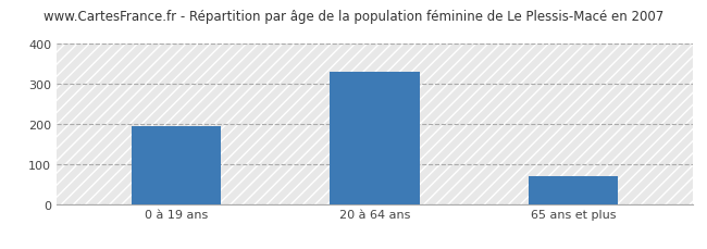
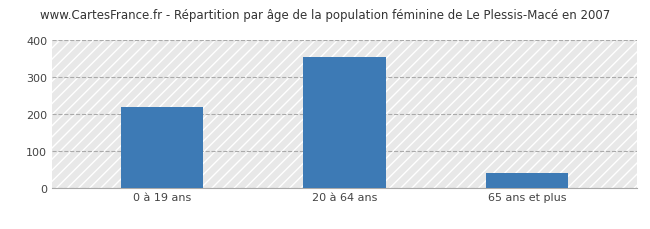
0 à 19 ans: 195 -> 220
20 à 64 ans: 330 -> 356
65 ans et plus: 70 -> 40
